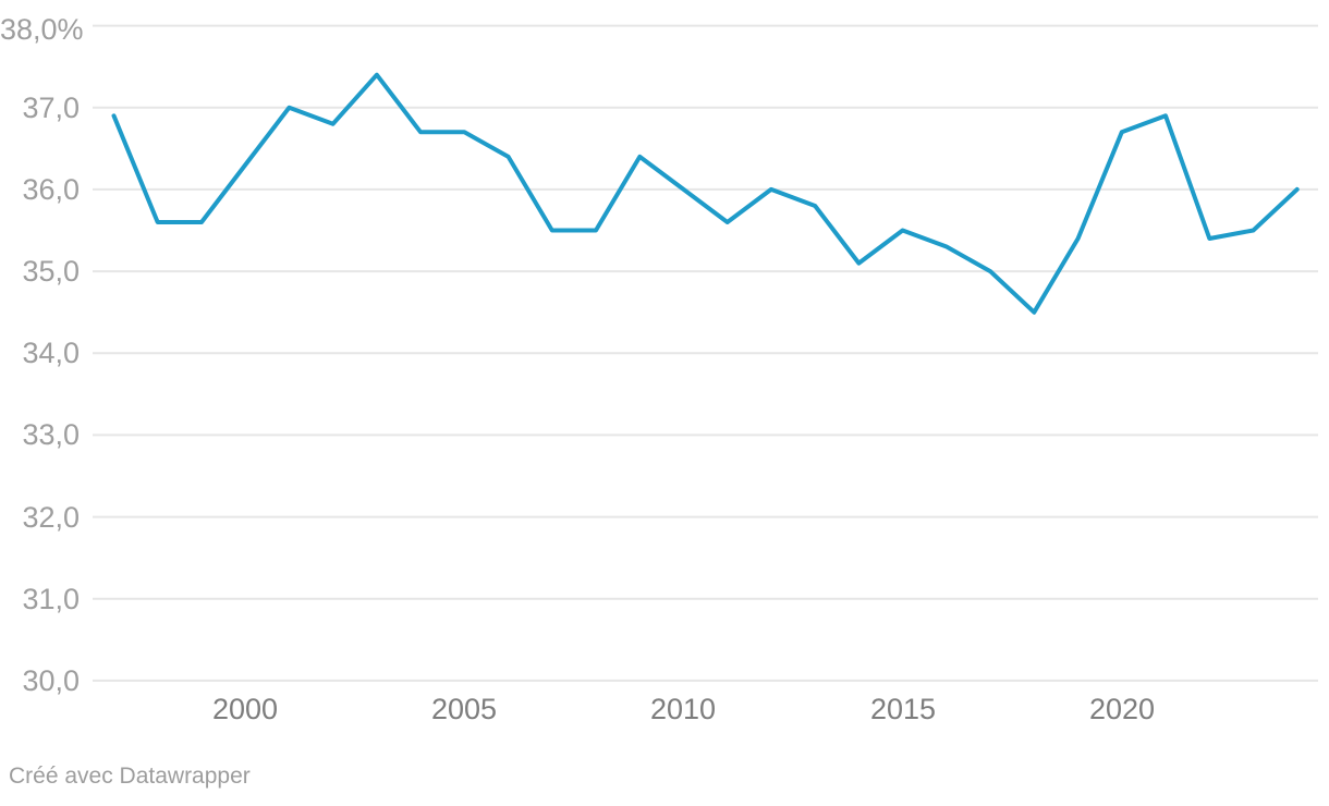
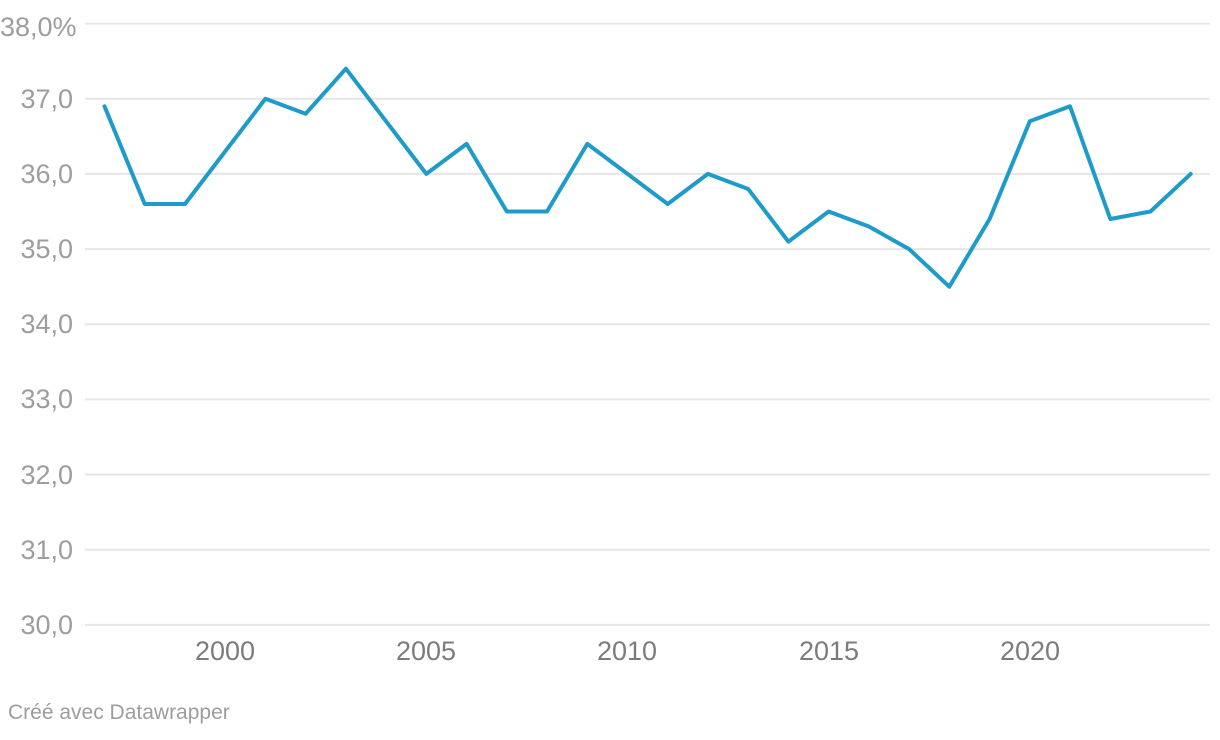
2005: 36,7 -> 36,0
